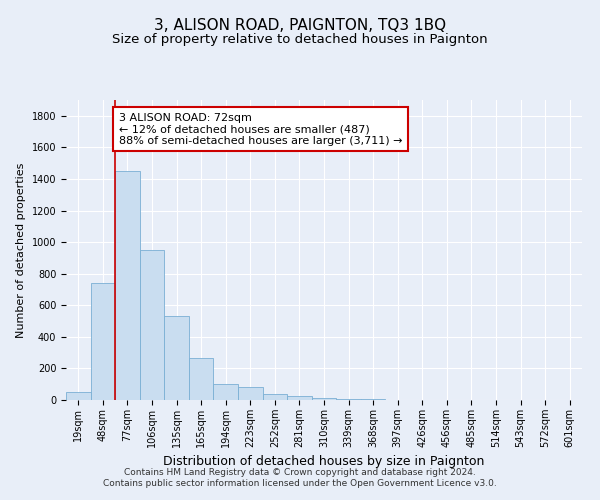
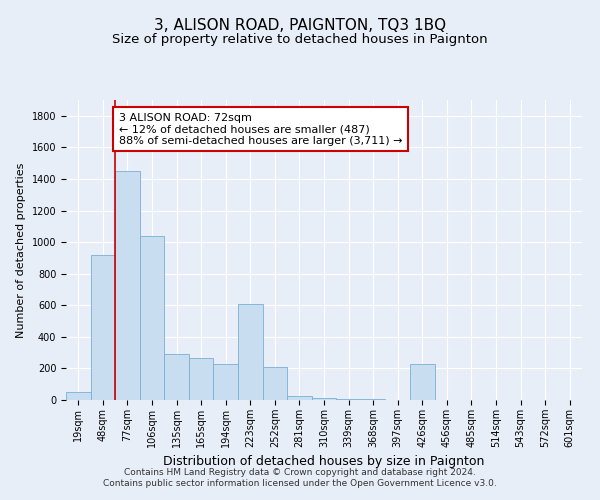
48sqm: 740 -> 920
106sqm: 950 -> 1040
135sqm: 530 -> 290
194sqm: 100 -> 230
223sqm: 80 -> 610
252sqm: 40 -> 210
426sqm: 0 -> 230
